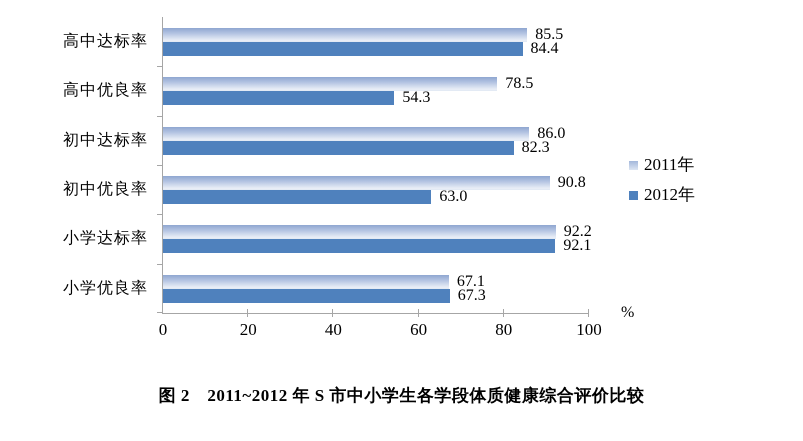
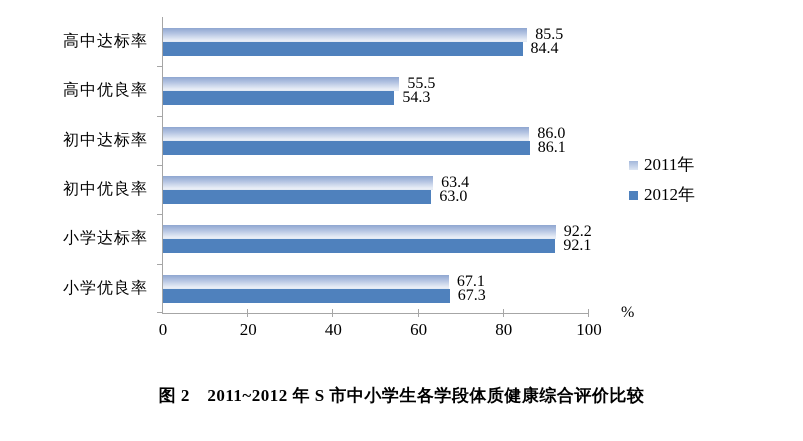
2011年/高中优良率: 78.5 -> 55.5
2012年/初中达标率: 82.3 -> 86.1
2011年/初中优良率: 90.8 -> 63.4
